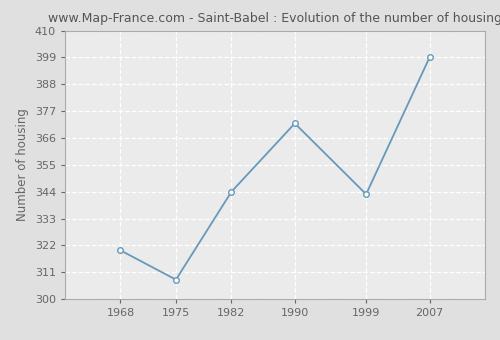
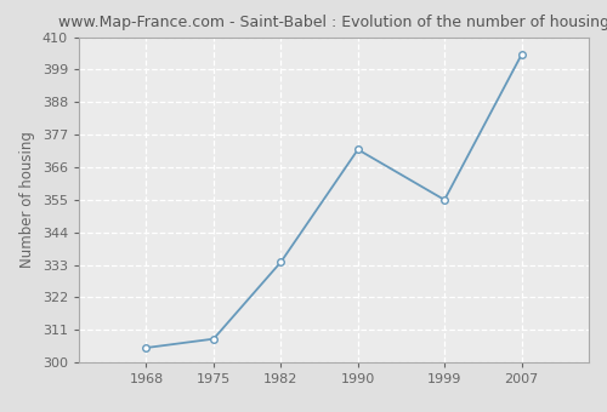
1968: 320 -> 305
1982: 344 -> 334
1999: 343 -> 355
2007: 399 -> 404
